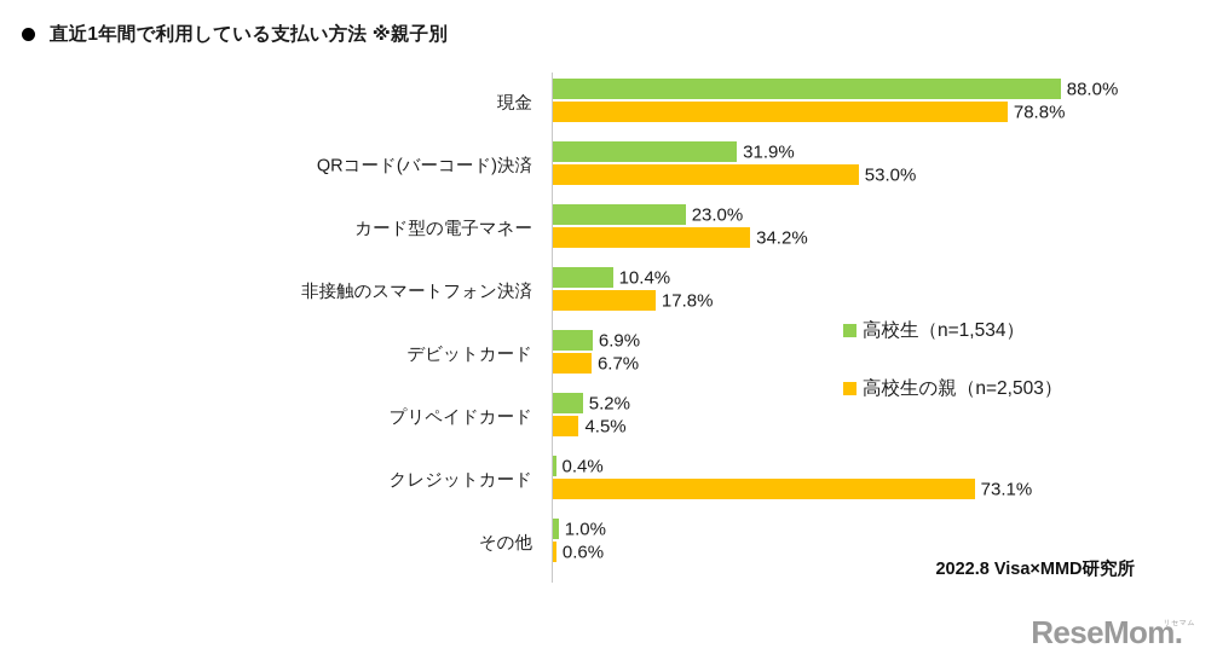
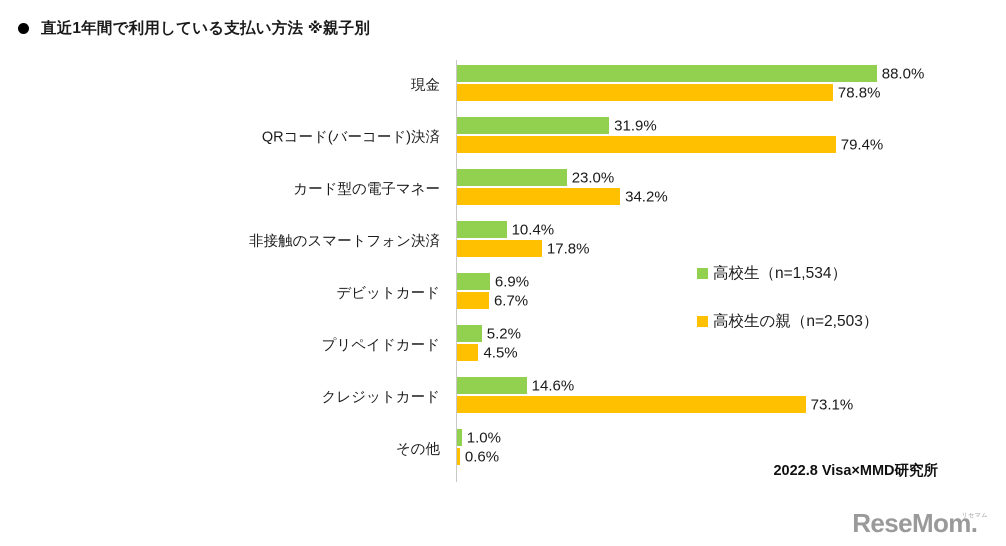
高校生の親（n=2,503）/QRコード(バーコード)決済: 53.0% -> 79.4%
高校生（n=1,534）/クレジットカード: 0.4% -> 14.6%
